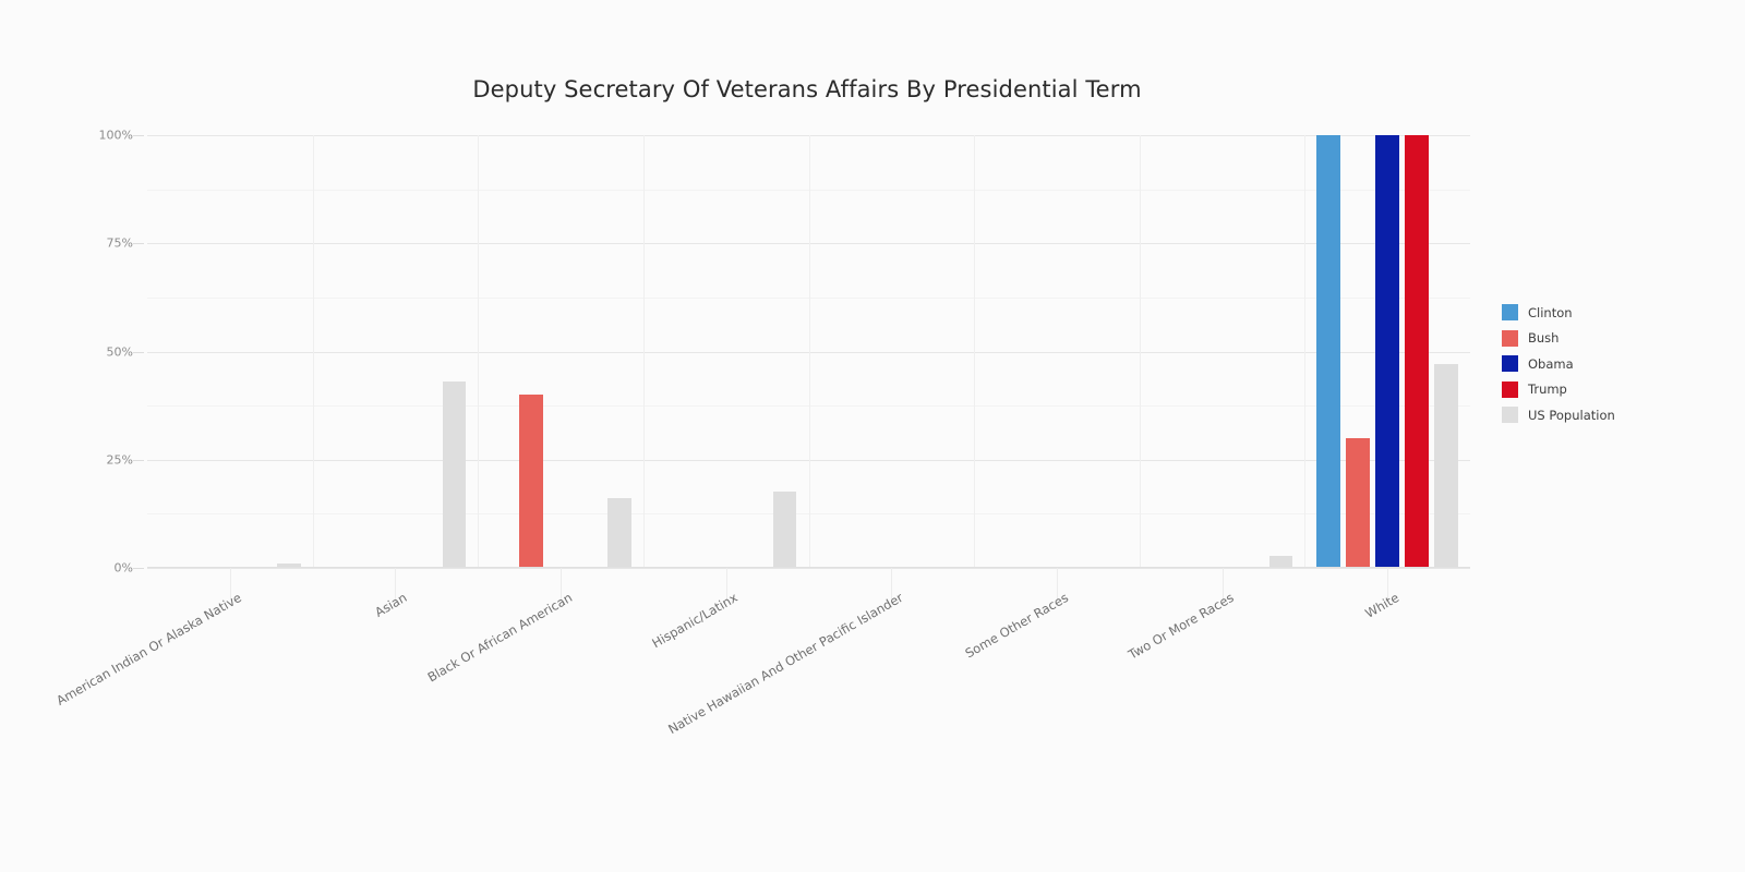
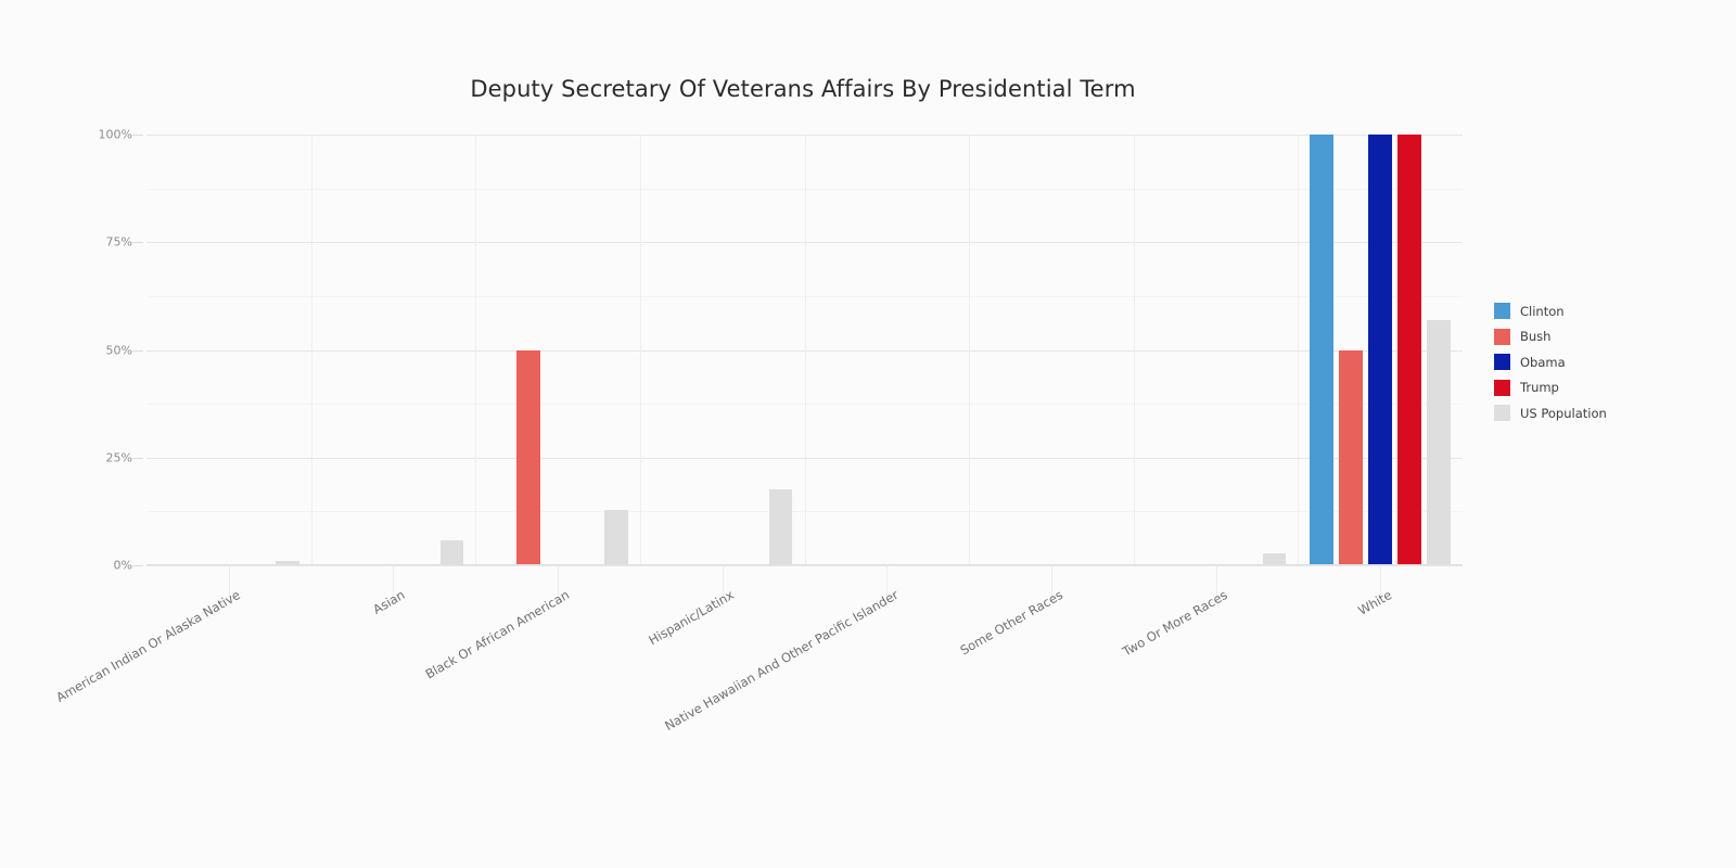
US Population/Asian: 43% -> 6%
Bush/Black Or African American: 40% -> 50%
US Population/Black Or African American: 16% -> 13%
Bush/White: 30% -> 50%
US Population/White: 47% -> 57%
